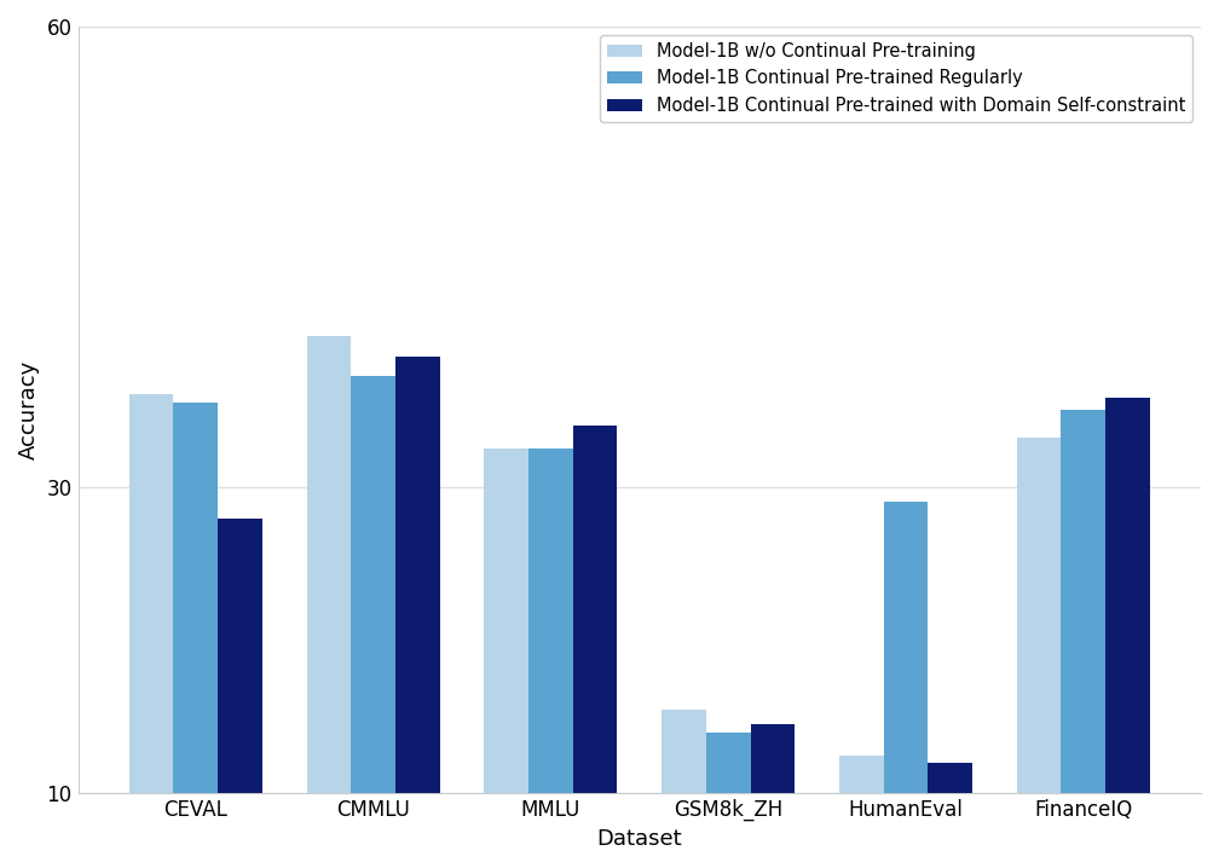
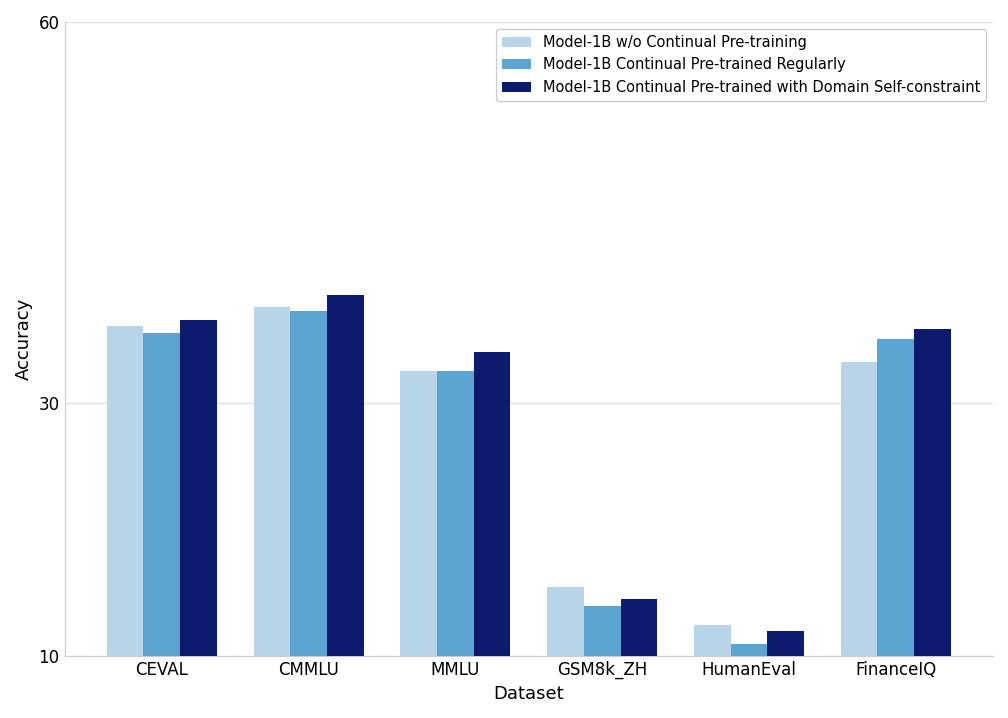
Model-1B Continual Pre-trained with Domain Self-constraint/CEVAL: 27.9 -> 36.5
Model-1B w/o Continual Pre-training/CMMLU: 39.8 -> 37.5
Model-1B Continual Pre-trained Regularly/HumanEval: 29.0 -> 11.0
